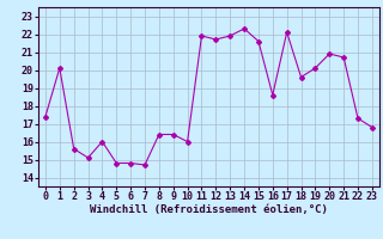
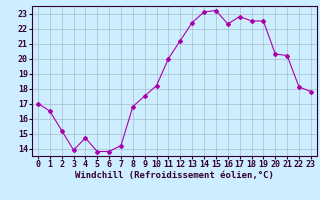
0: 17.4 -> 17.0
1: 20.1 -> 16.5
2: 15.6 -> 15.2
3: 15.1 -> 13.9
4: 16.0 -> 14.7
5: 14.8 -> 13.8
6: 14.8 -> 13.8
7: 14.7 -> 14.2
8: 16.4 -> 16.8
9: 16.4 -> 17.5
10: 16.0 -> 18.2
11: 21.9 -> 20.0
12: 21.7 -> 21.2
13: 21.9 -> 22.4
14: 22.3 -> 23.1
15: 21.6 -> 23.2
16: 18.6 -> 22.3
17: 22.1 -> 22.8
18: 19.6 -> 22.5
19: 20.1 -> 22.5
20: 20.9 -> 20.3
21: 20.7 -> 20.2
22: 17.3 -> 18.1
23: 16.8 -> 17.8
